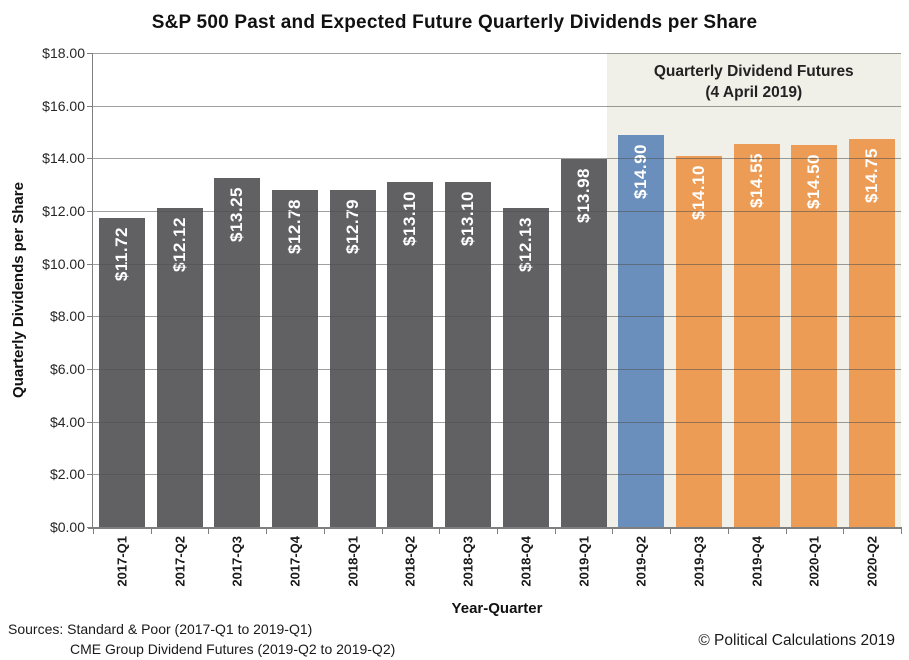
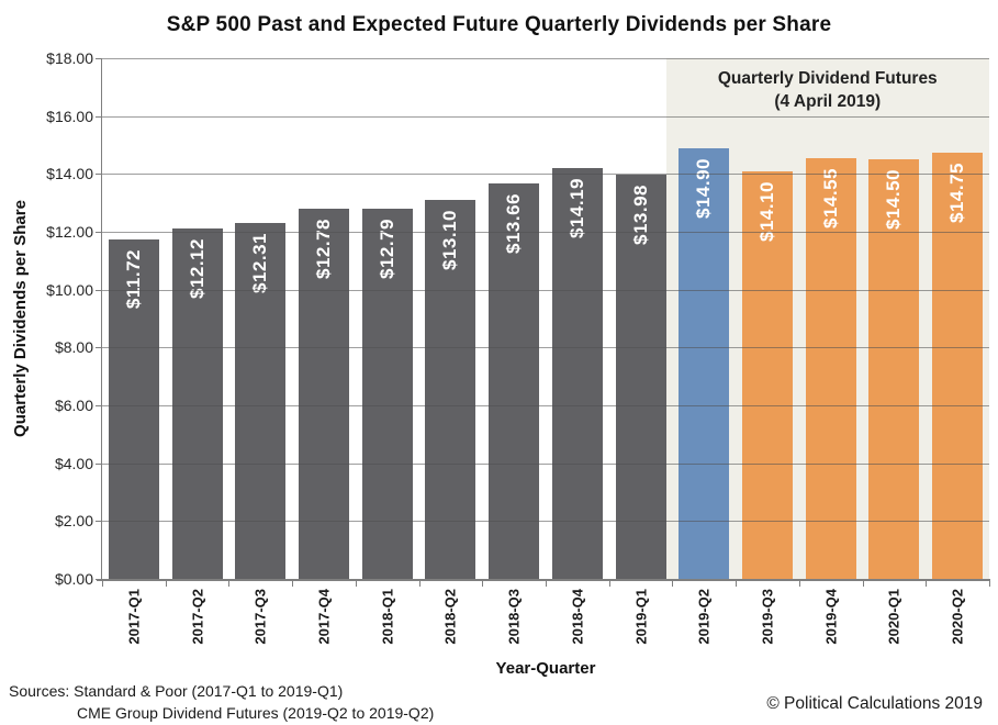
2017-Q3: $13.25 -> $12.31
2018-Q3: $13.10 -> $13.66
2018-Q4: $12.13 -> $14.19
